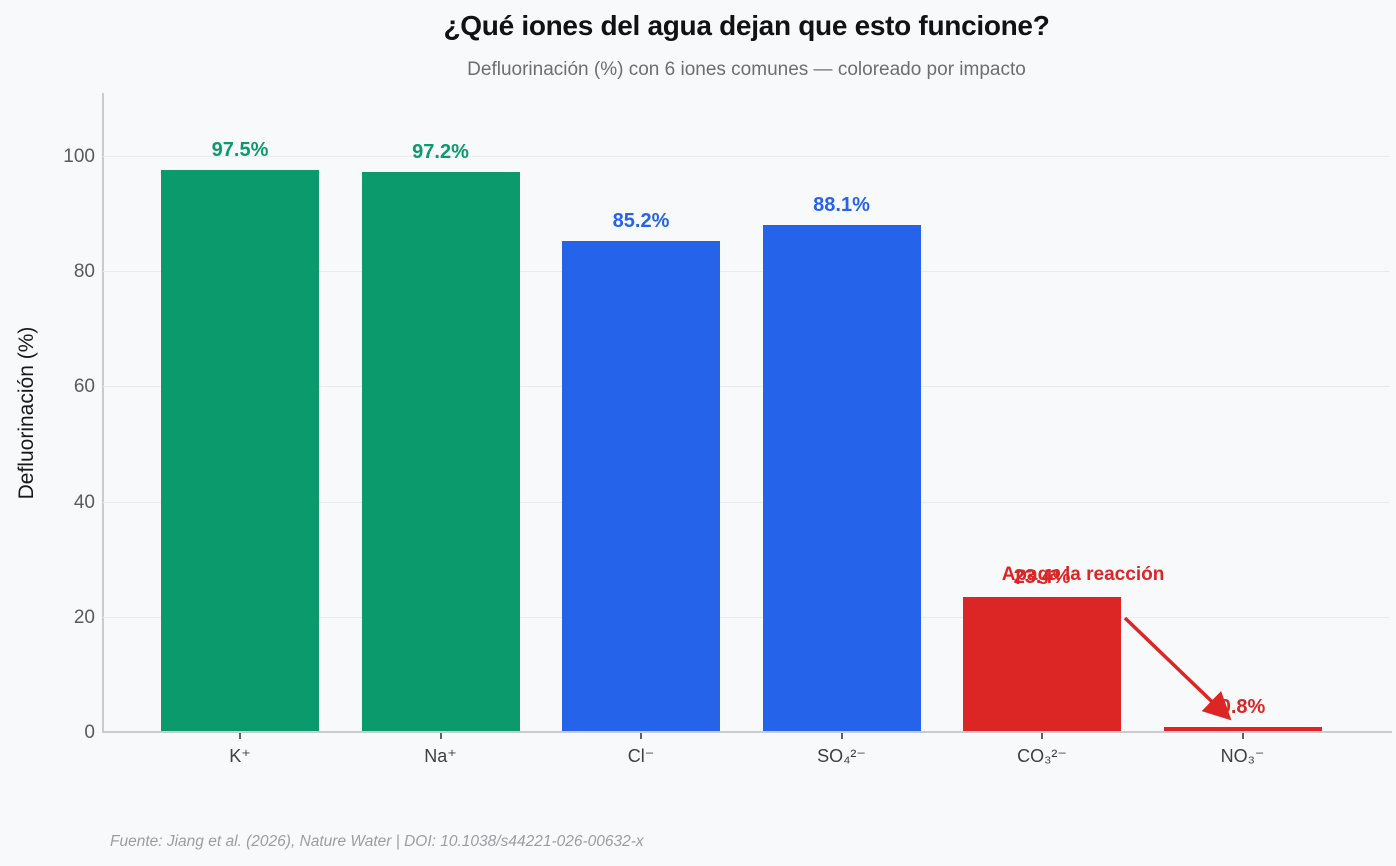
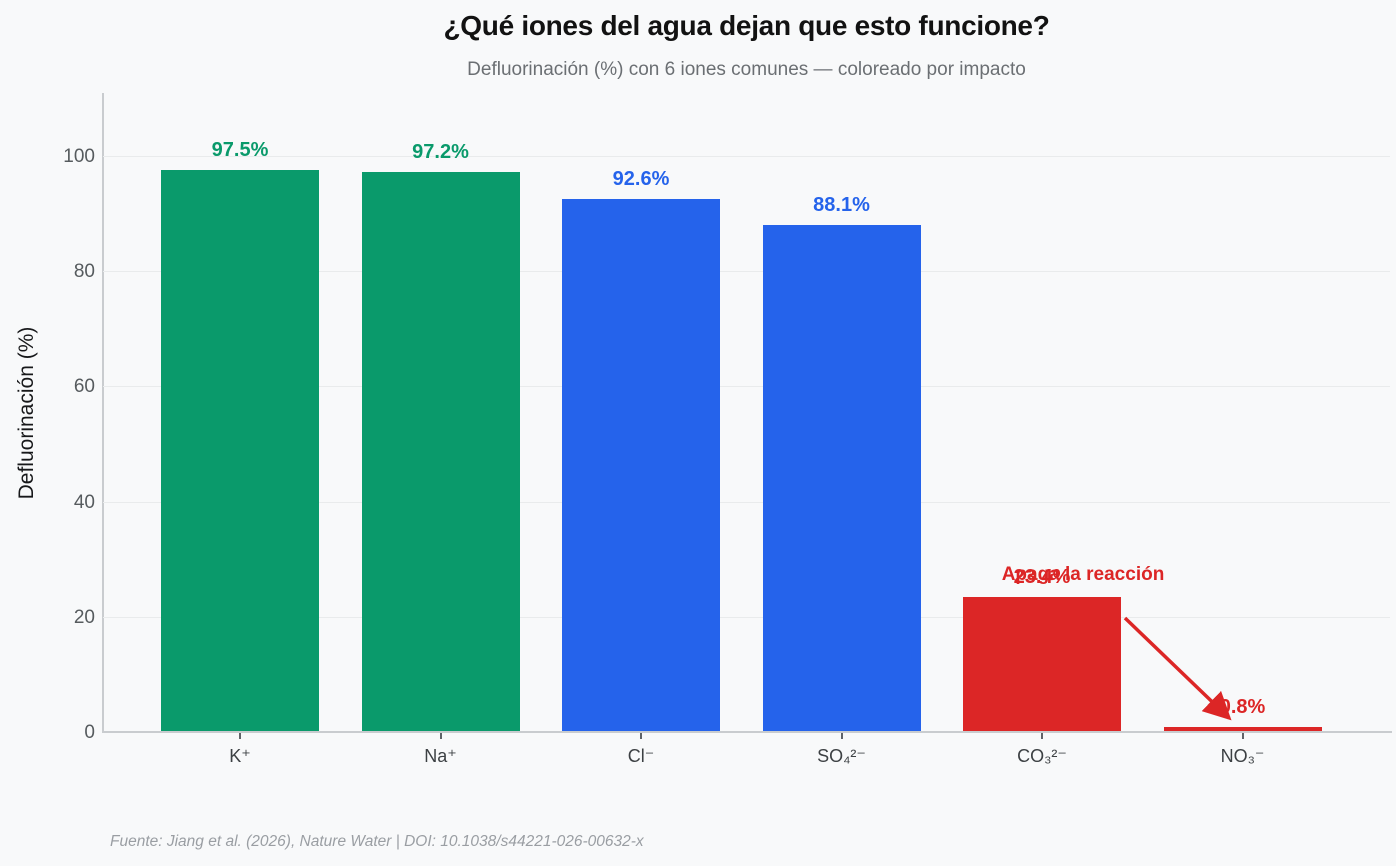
Cl⁻: 85.2% -> 92.6%
